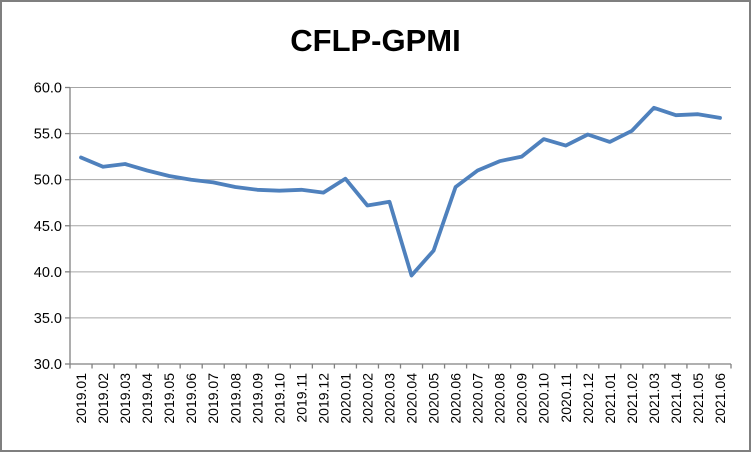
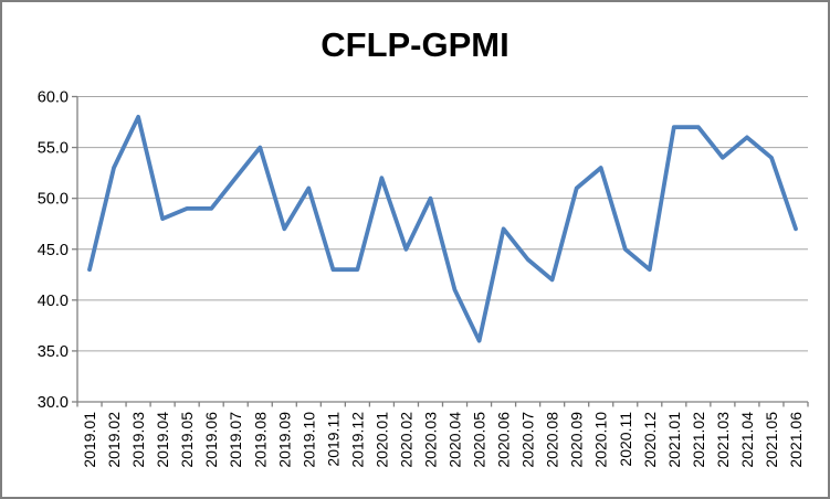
2019.01: 52 -> 43
2019.02: 51 -> 53
2019.03: 52 -> 58
2019.04: 51 -> 48
2019.05: 50 -> 49
2019.06: 50 -> 49
2019.07: 50 -> 52
2019.08: 49 -> 55
2019.09: 49 -> 47
2019.10: 49 -> 51
2019.11: 49 -> 43
2019.12: 49 -> 43
2020.01: 50 -> 52
2020.02: 47 -> 45
2020.03: 48 -> 50
2020.04: 40 -> 41
2020.05: 42 -> 36
2020.06: 49 -> 47
2020.07: 51 -> 44
2020.08: 52 -> 42
2020.09: 52 -> 51
2020.10: 54 -> 53
2020.11: 54 -> 45
2020.12: 55 -> 43
2021.01: 54 -> 57
2021.02: 55 -> 57
2021.03: 58 -> 54
2021.04: 57 -> 56
2021.05: 57 -> 54
2021.06: 57 -> 47
